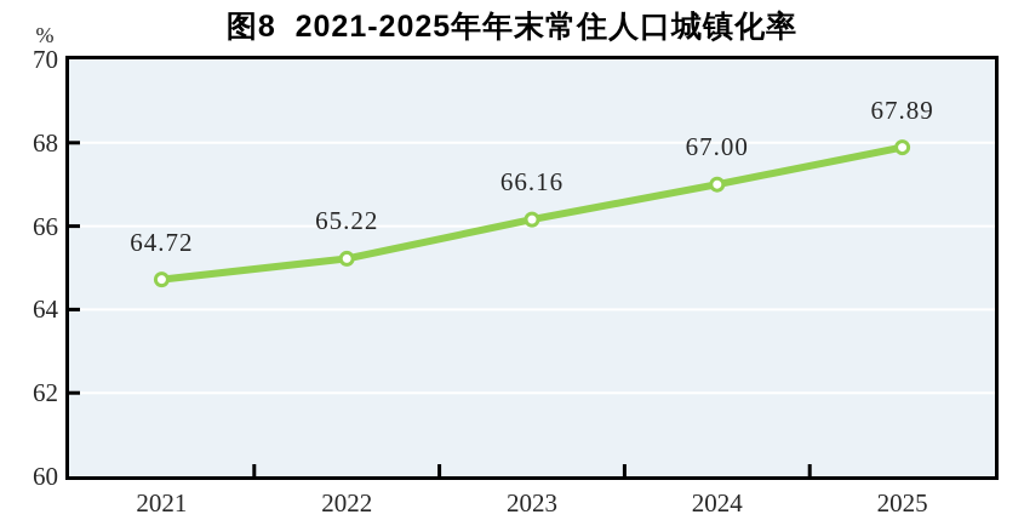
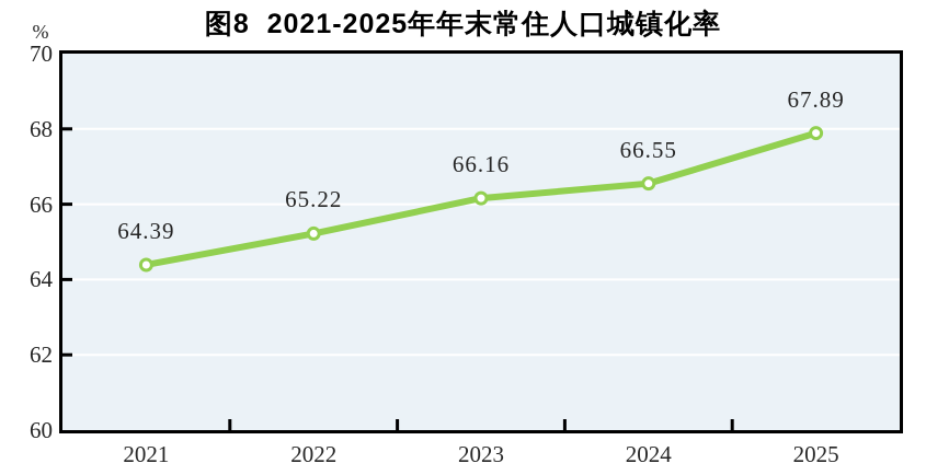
2021: 64.72 -> 64.39
2024: 67.00 -> 66.55
